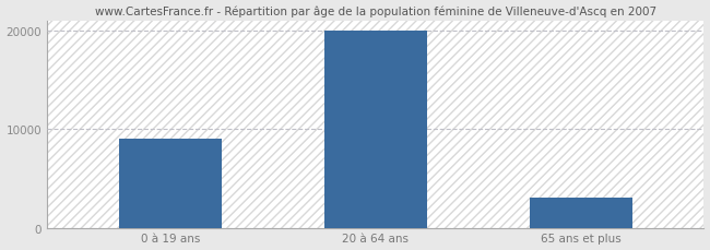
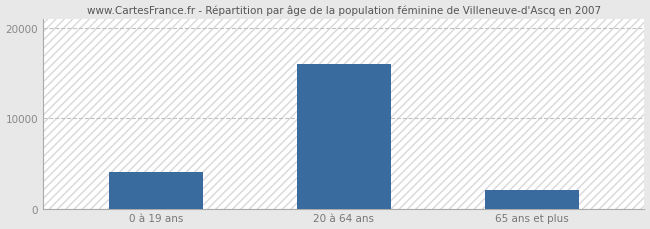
0 à 19 ans: 9000 -> 4000
20 à 64 ans: 20000 -> 16000
65 ans et plus: 3000 -> 2000
